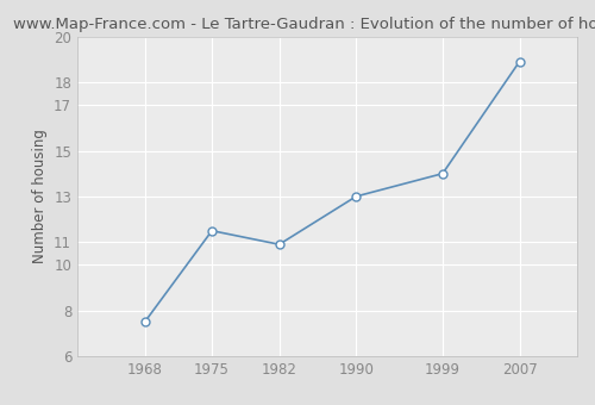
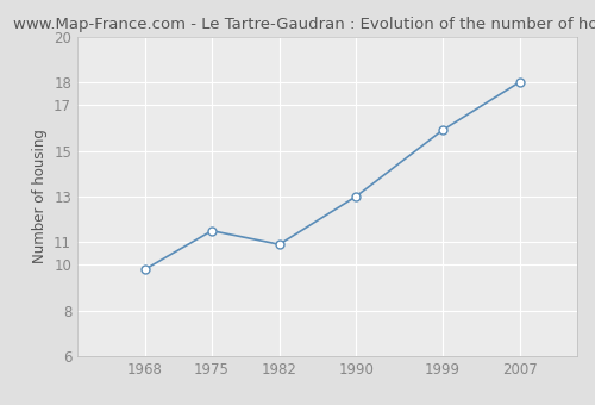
1968: 7.5 -> 9.8
1999: 14.0 -> 15.9
2007: 18.9 -> 18.0
